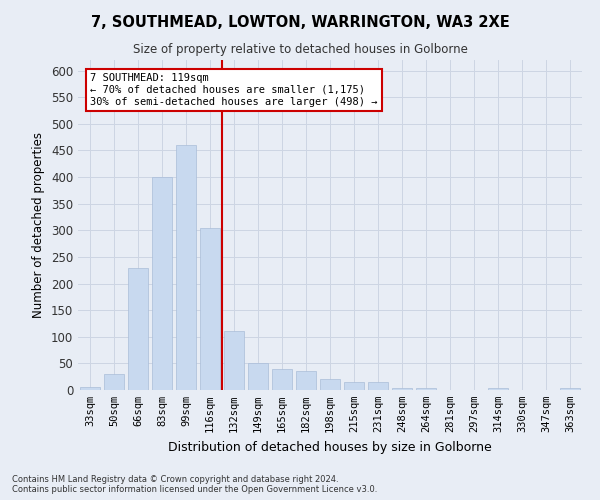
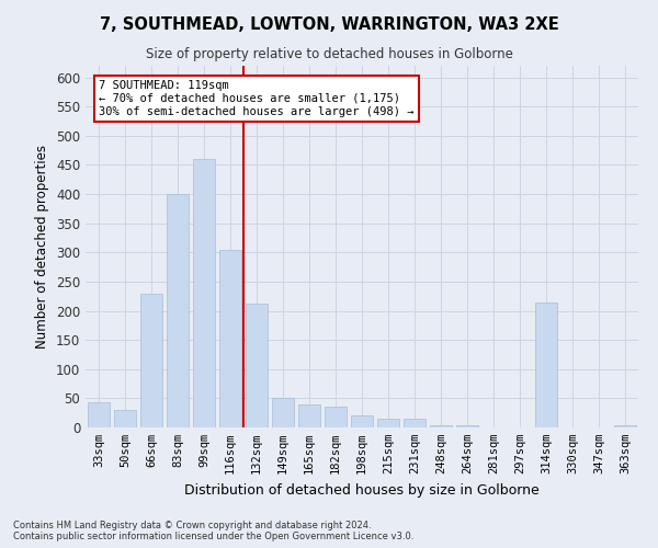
33sqm: 5 -> 44
132sqm: 110 -> 212
314sqm: 3 -> 214
